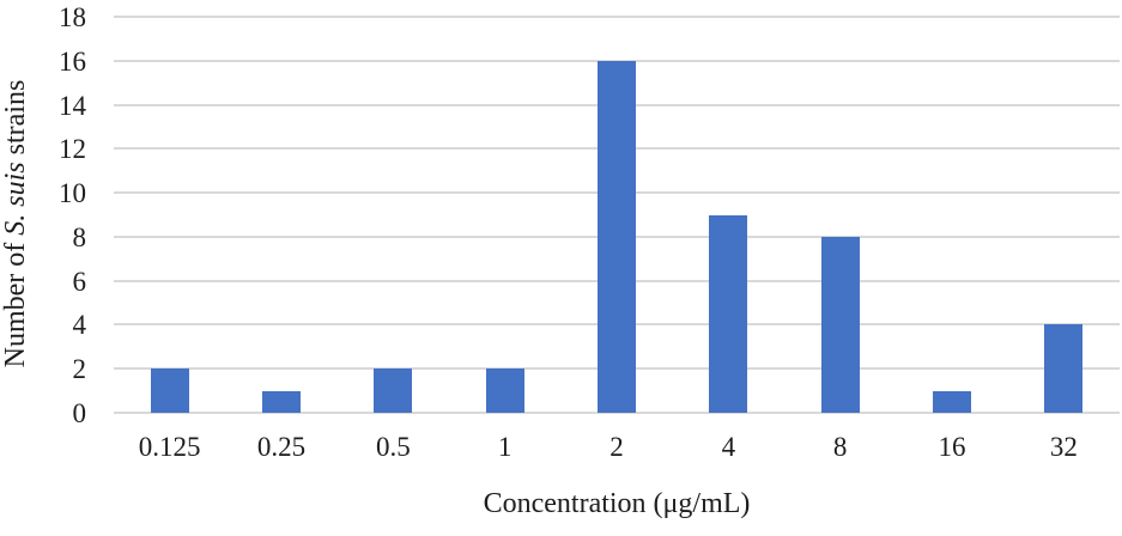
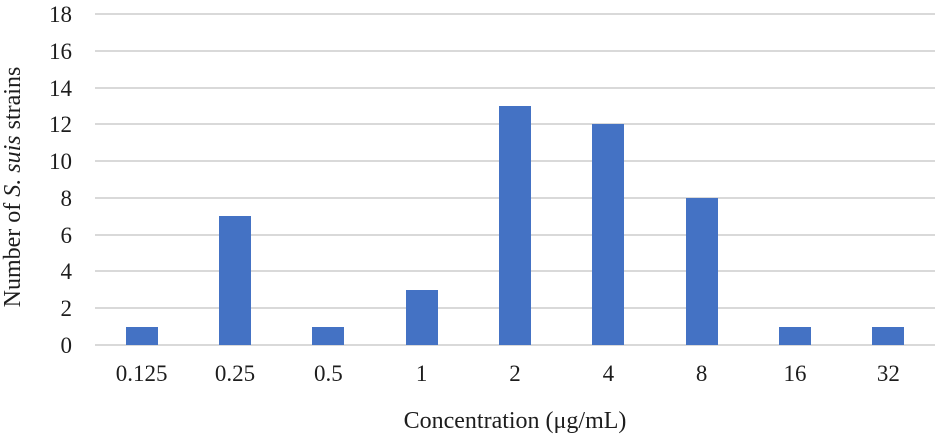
0.125: 2 -> 1
0.25: 1 -> 7
0.5: 2 -> 1
1: 2 -> 3
2: 16 -> 13
4: 9 -> 12
32: 4 -> 1
